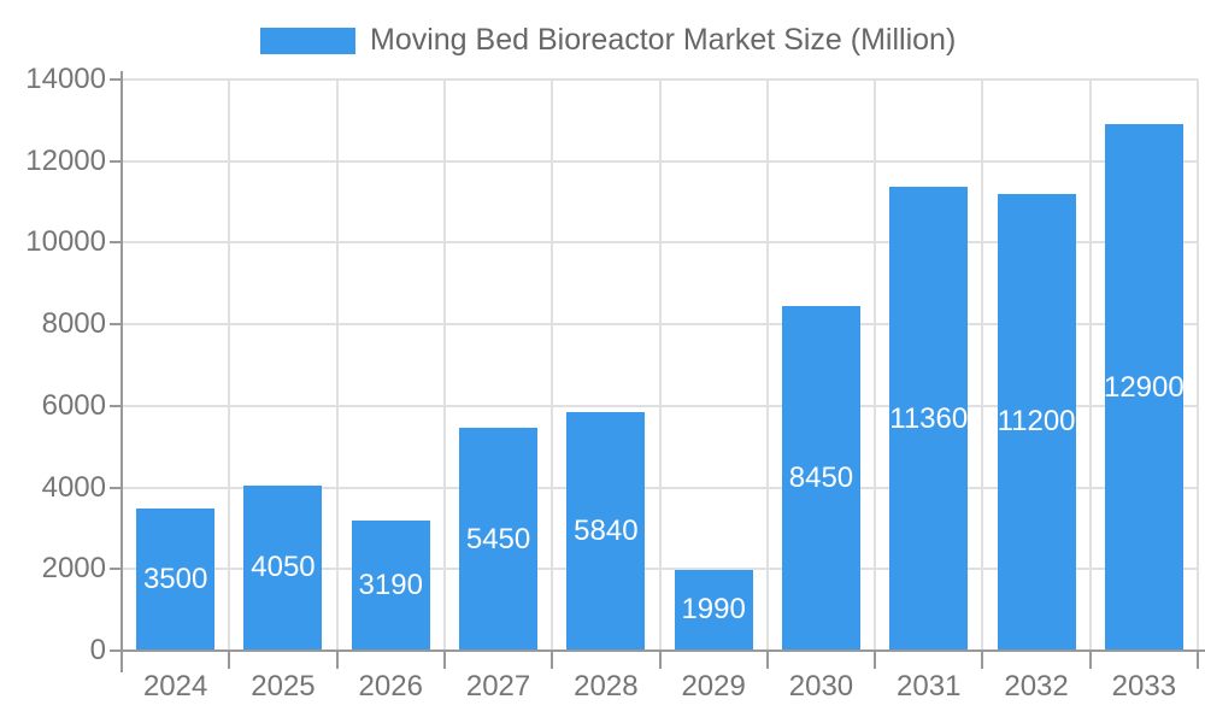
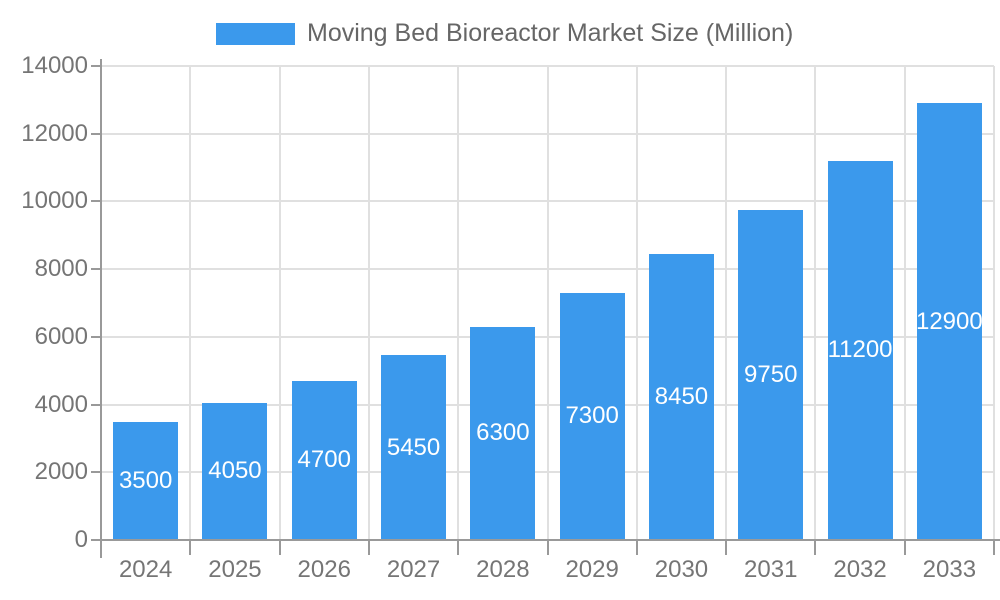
2026: 3190 -> 4700
2028: 5840 -> 6300
2029: 1990 -> 7300
2031: 11360 -> 9750
